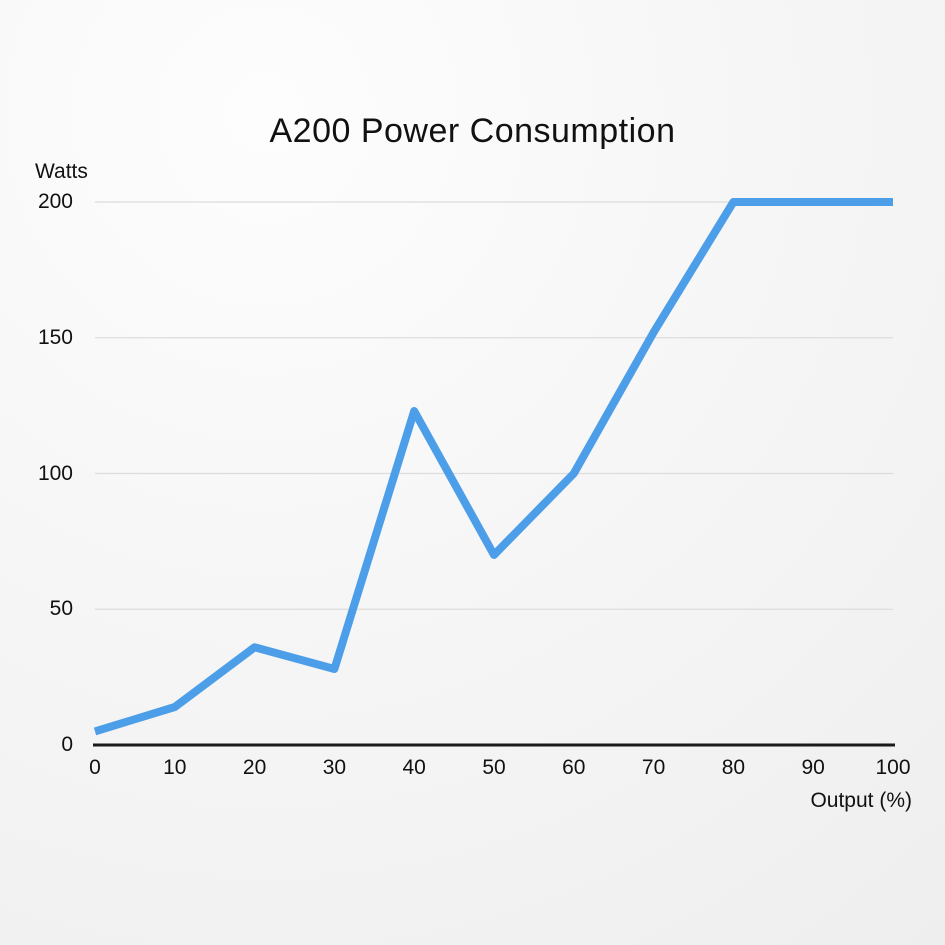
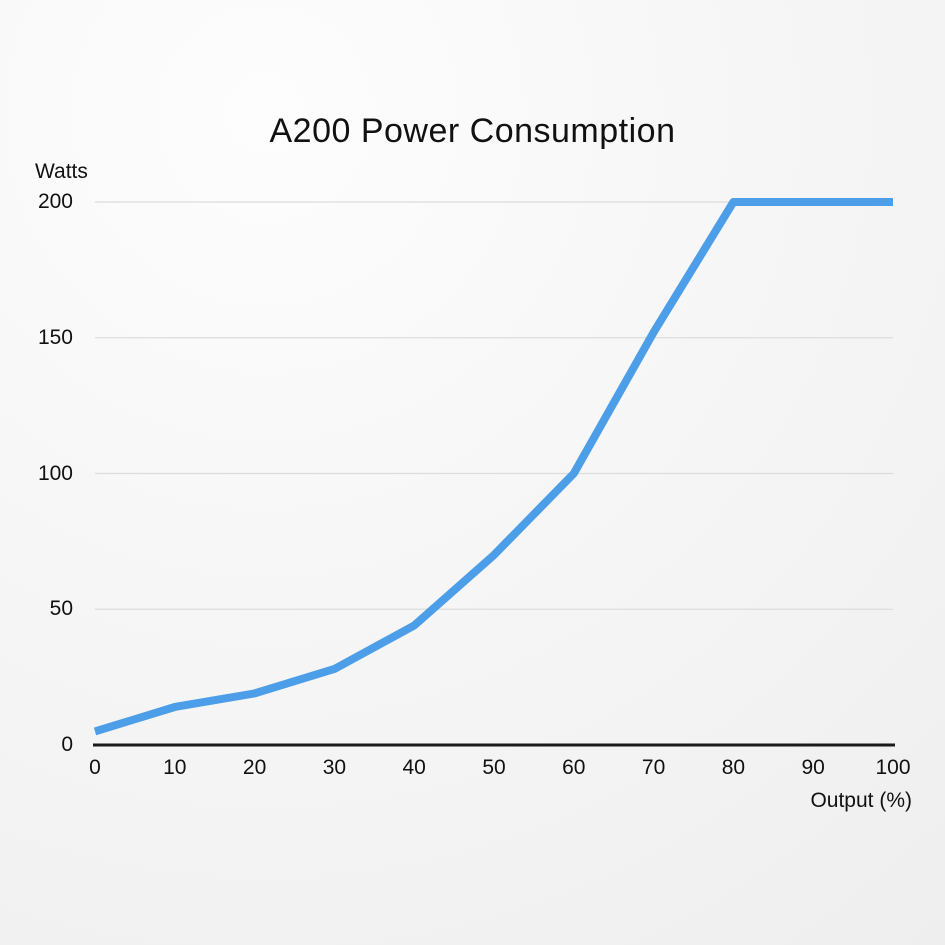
20: 36 -> 19
40: 123 -> 44
